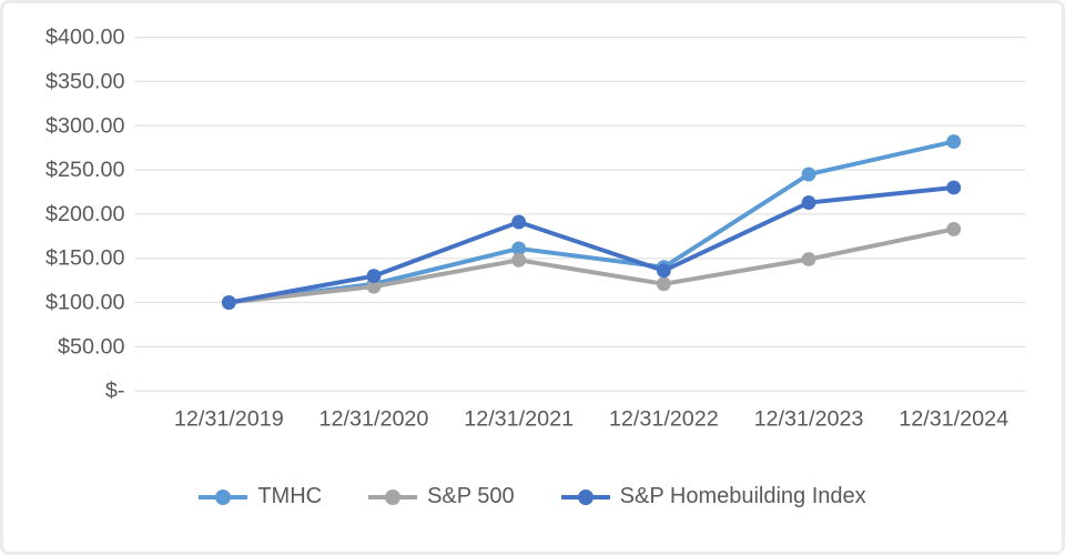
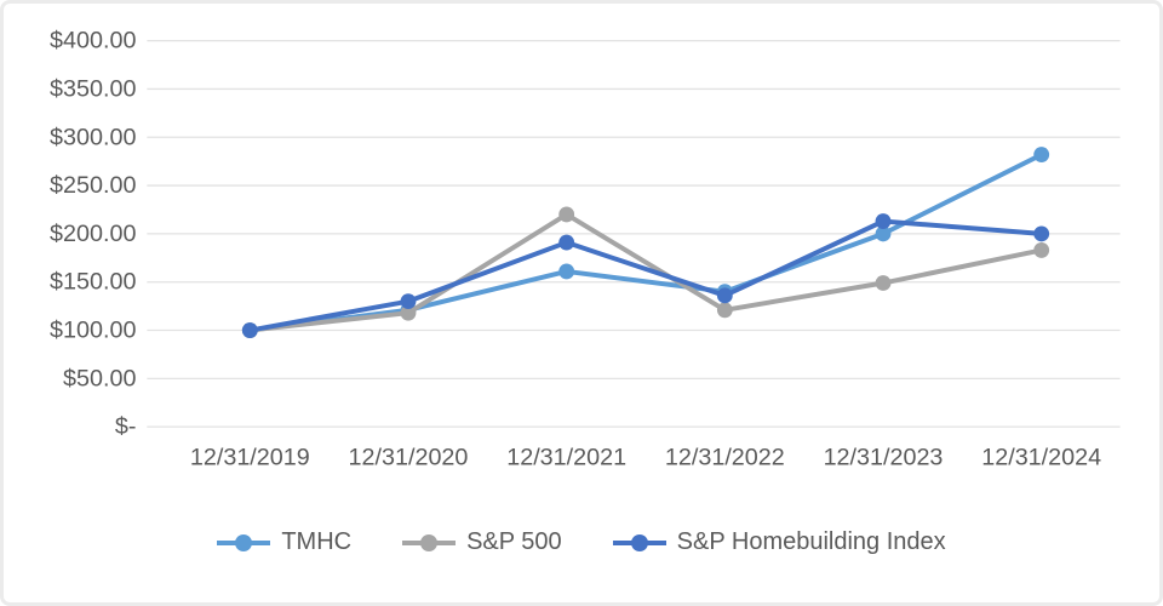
S&P 500/12/31/2021: $150 -> $220
TMHC/12/31/2023: $240 -> $200
S&P Homebuilding Index/12/31/2024: $230 -> $200
